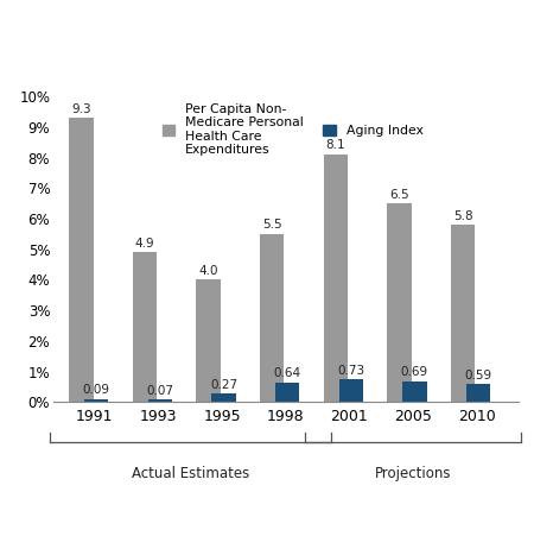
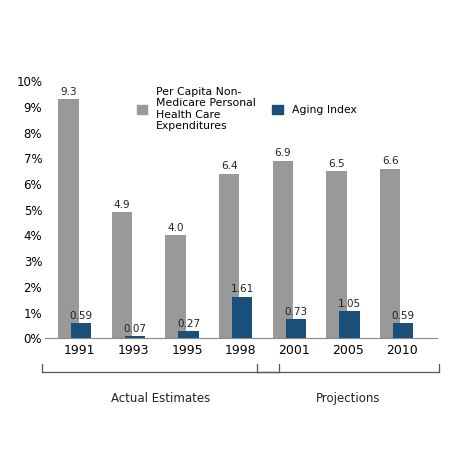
Aging Index/1991: 0.09 -> 0.59
Per Capita Non- Medicare Personal Health Care Expenditures/1998: 5.5 -> 6.4
Aging Index/1998: 0.64 -> 1.61
Per Capita Non- Medicare Personal Health Care Expenditures/2001: 8.1 -> 6.9
Aging Index/2005: 0.69 -> 1.05
Per Capita Non- Medicare Personal Health Care Expenditures/2010: 5.8 -> 6.6
